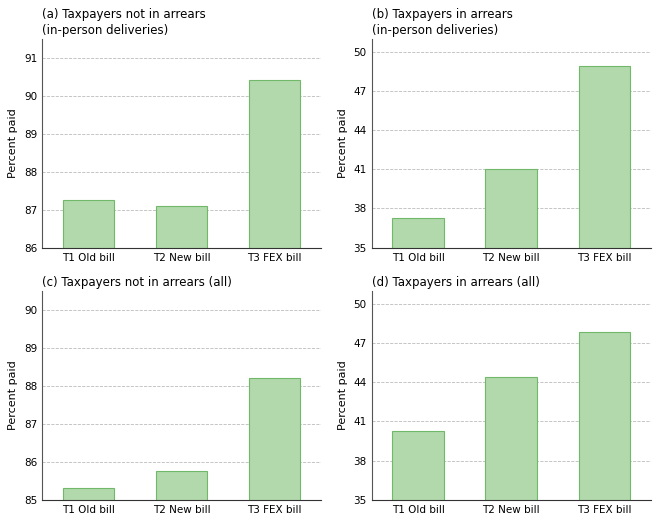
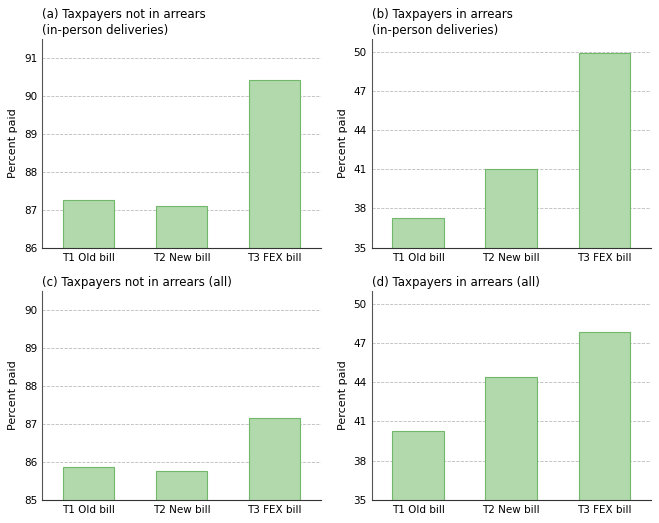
(b) Taxpayers in arrears (in-person deliveries)/T3 FEX bill: 48.9 -> 49.9
(c) Taxpayers not in arrears (all)/T1 Old bill: 85.30 -> 85.85
(c) Taxpayers not in arrears (all)/T3 FEX bill: 88.20 -> 87.15
